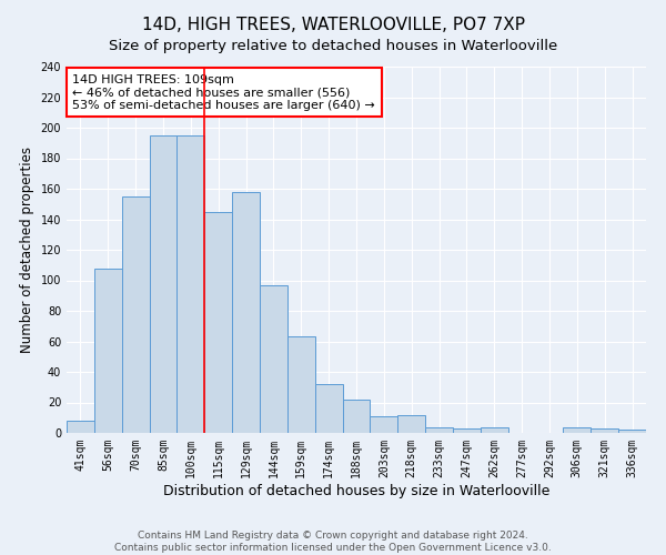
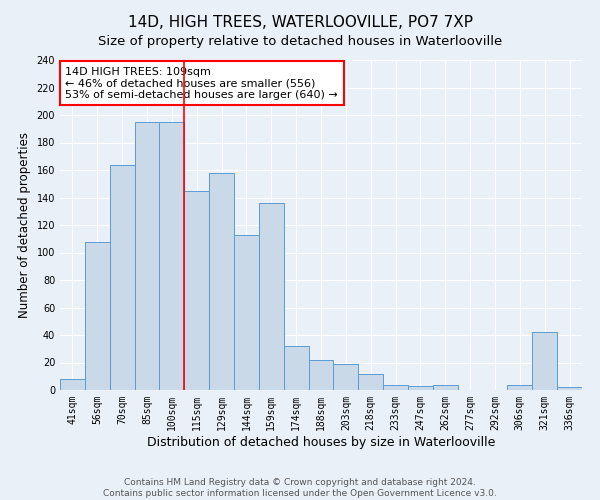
70sqm: 155 -> 164
144sqm: 97 -> 113
159sqm: 63 -> 136
203sqm: 11 -> 19
321sqm: 3 -> 42
